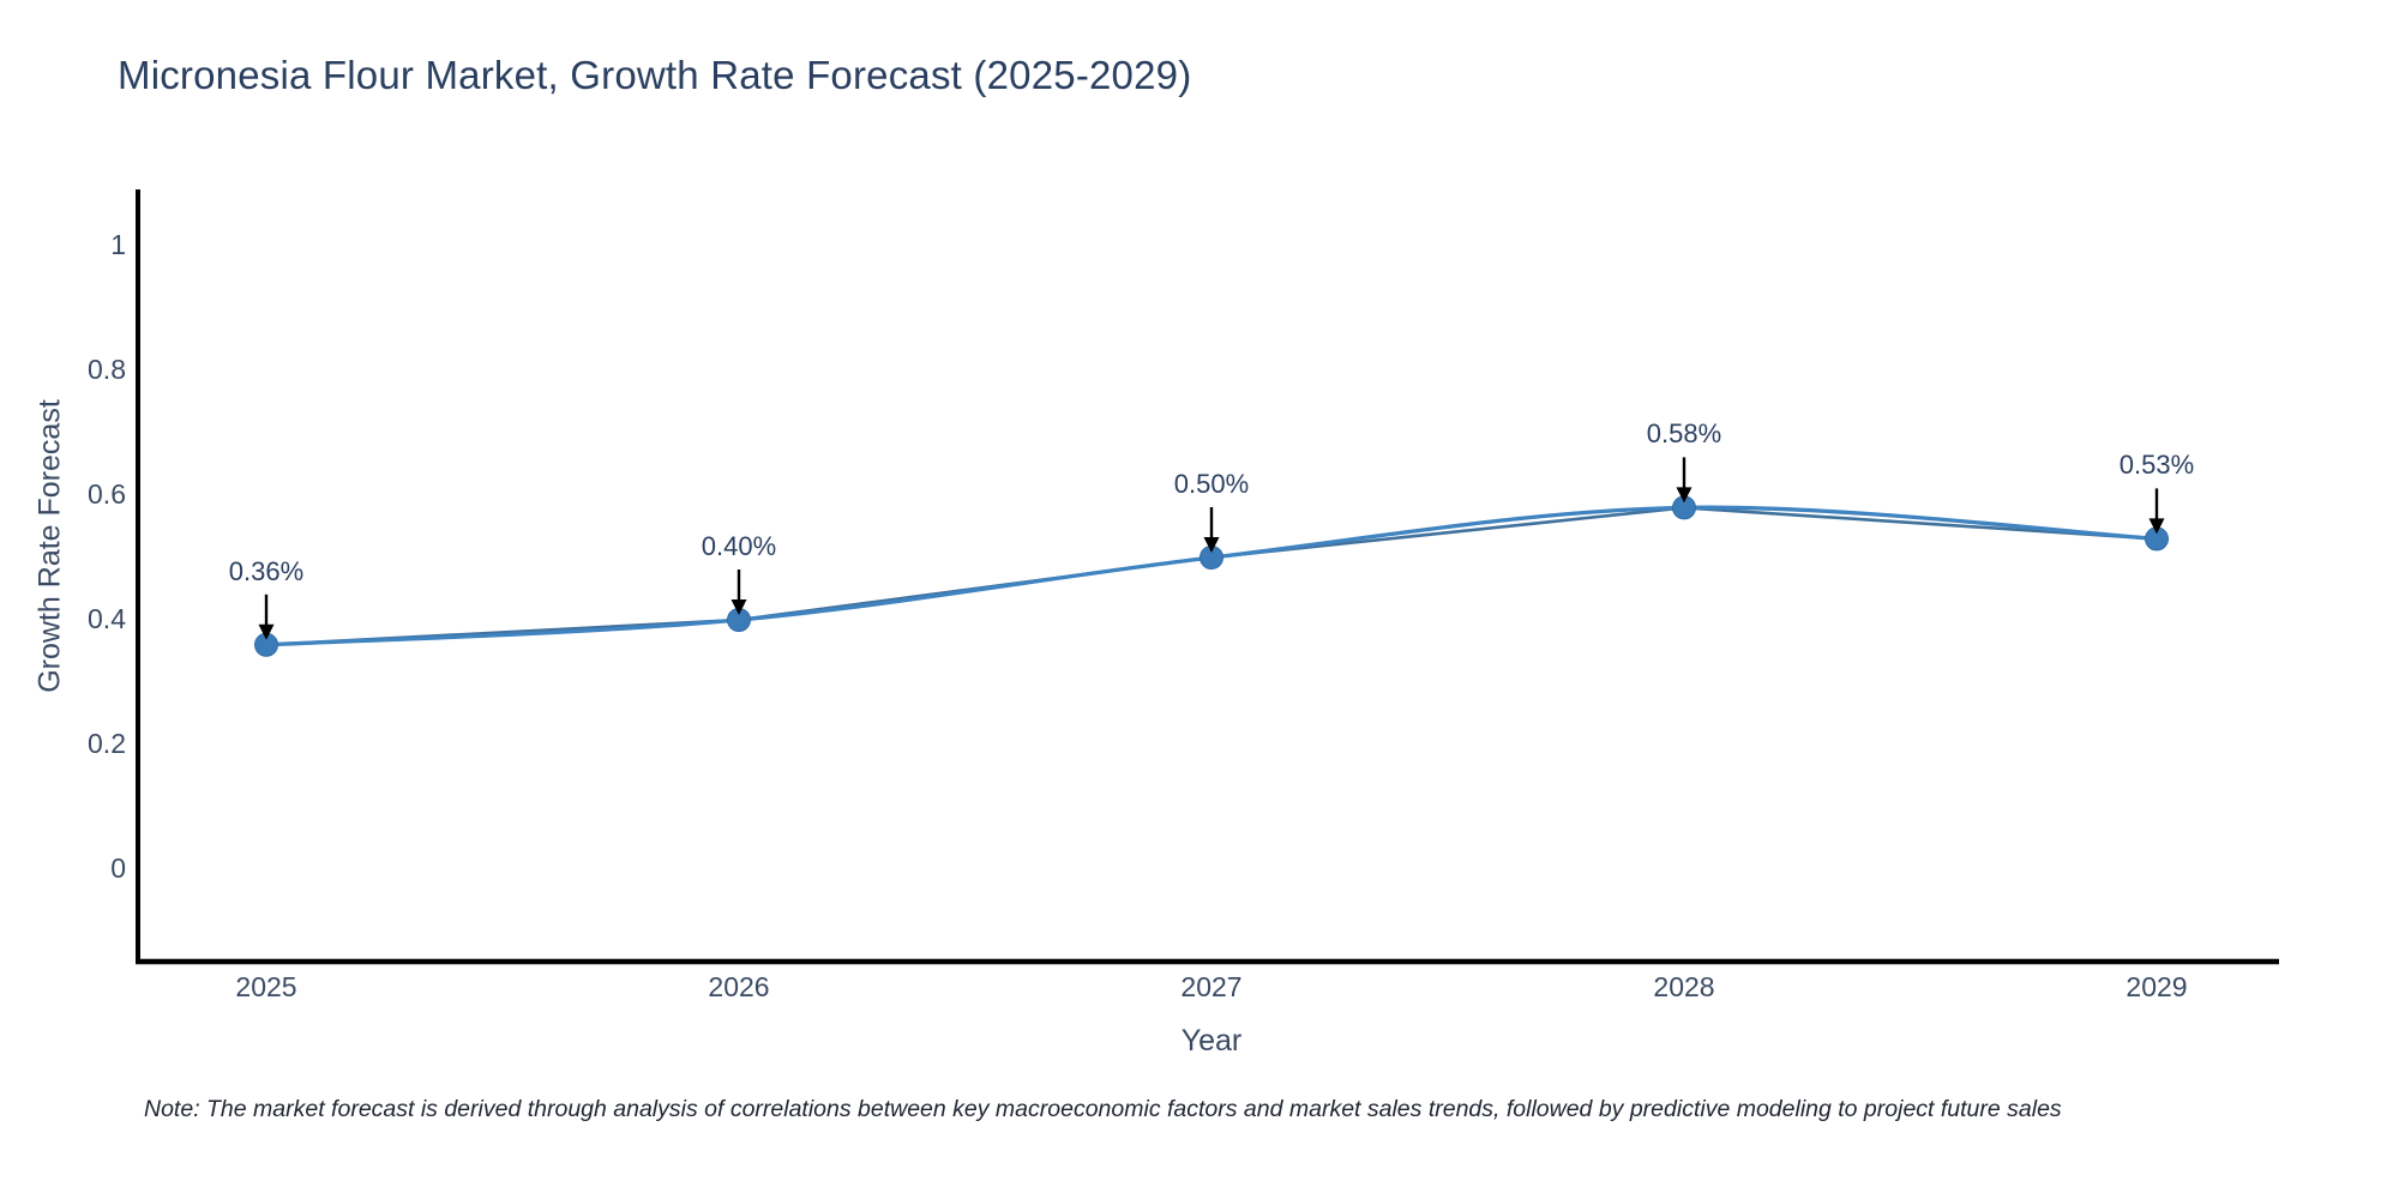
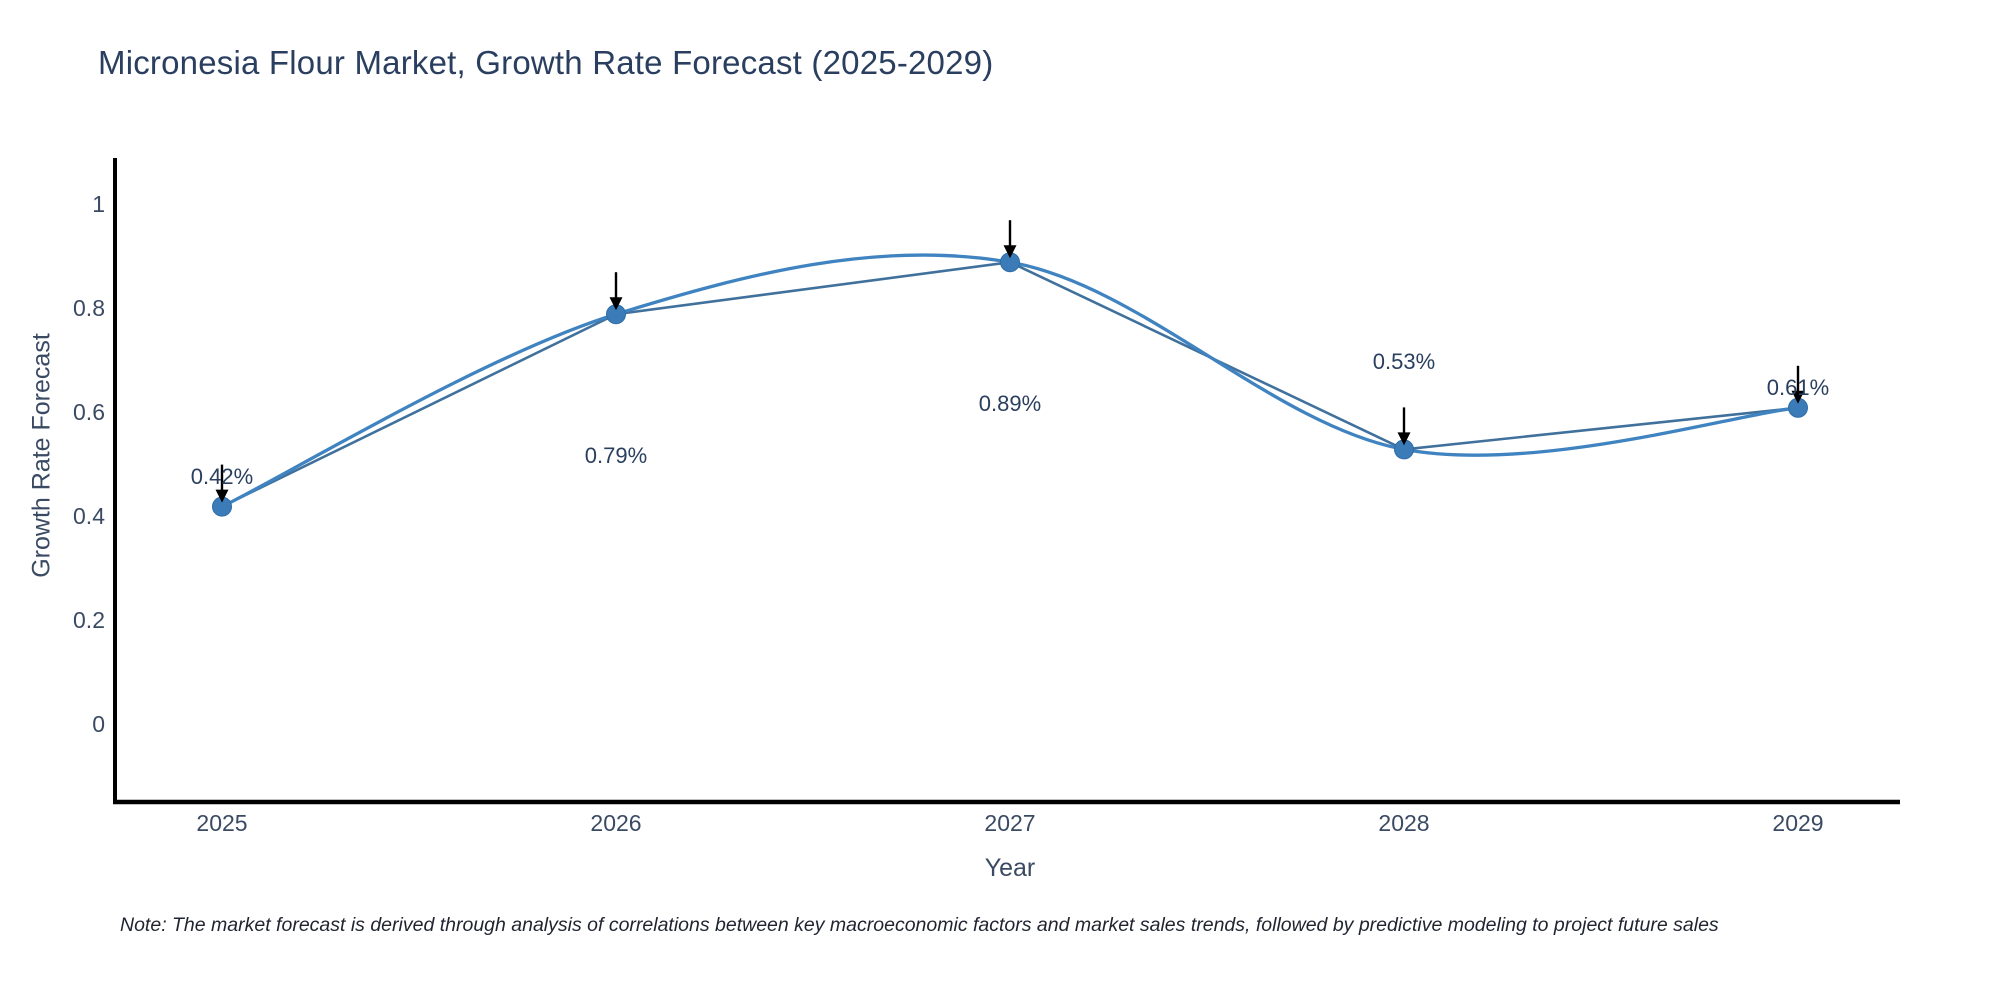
2025: 0.36% -> 0.42%
2026: 0.40% -> 0.79%
2027: 0.50% -> 0.89%
2028: 0.58% -> 0.53%
2029: 0.53% -> 0.61%
